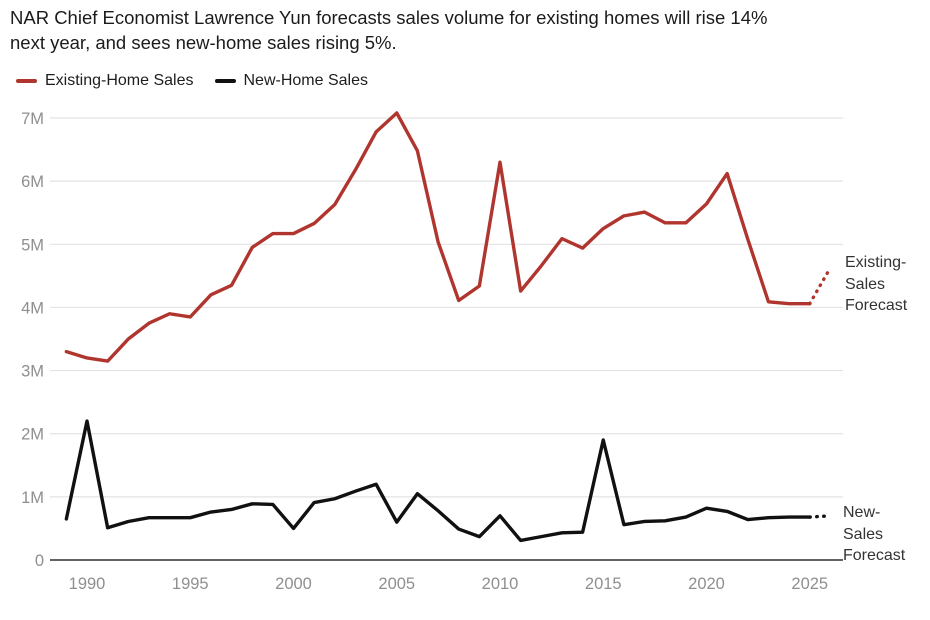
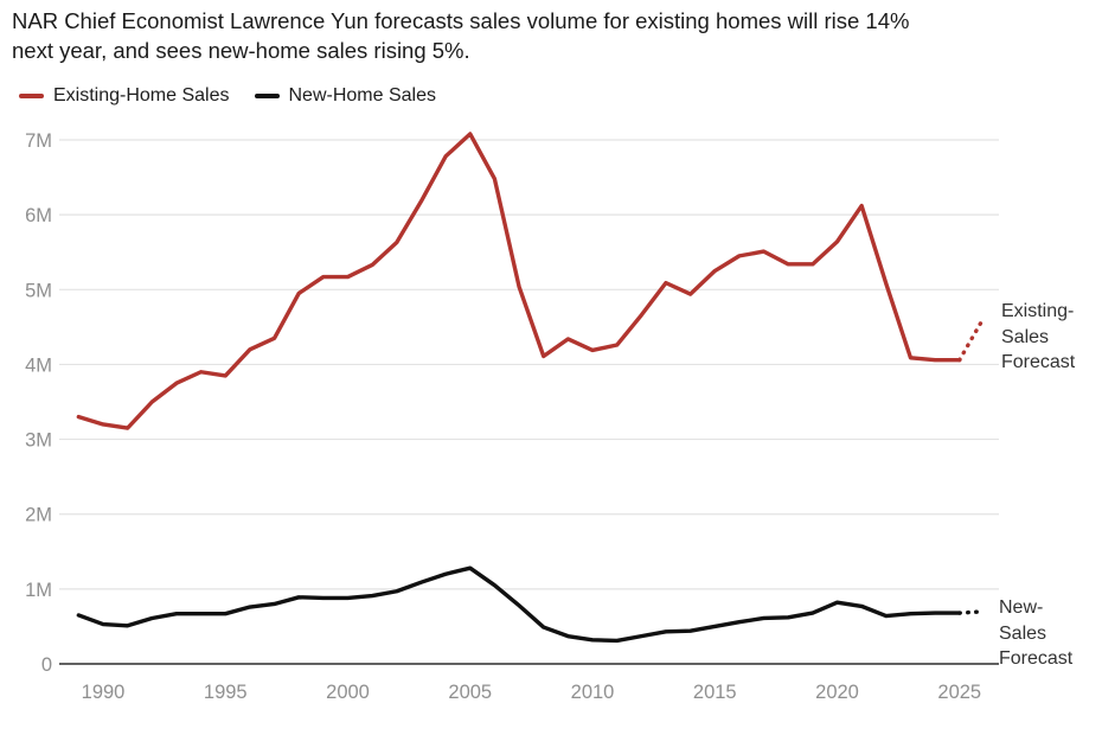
New-Home Sales/1990: 2.2M -> 0.5M
New-Home Sales/2000: 0.5M -> 0.9M
New-Home Sales/2005: 0.6M -> 1.3M
Existing-Home Sales/2010: 6.3M -> 4.2M
New-Home Sales/2010: 0.7M -> 0.3M
New-Home Sales/2015: 1.9M -> 0.5M
